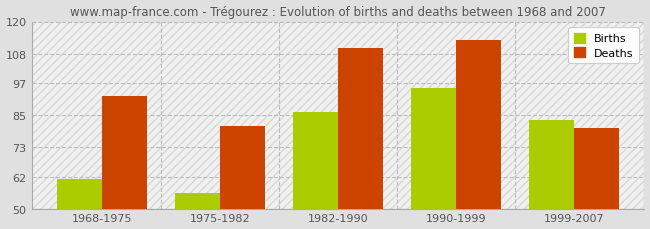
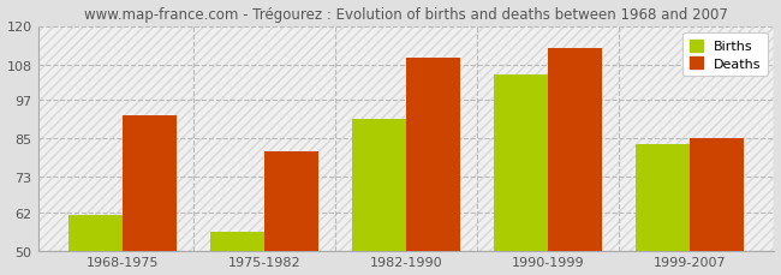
Births/1982-1990: 86 -> 91
Births/1990-1999: 95 -> 105
Deaths/1999-2007: 80 -> 85
